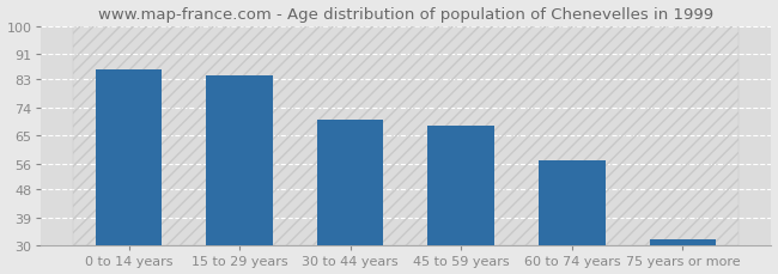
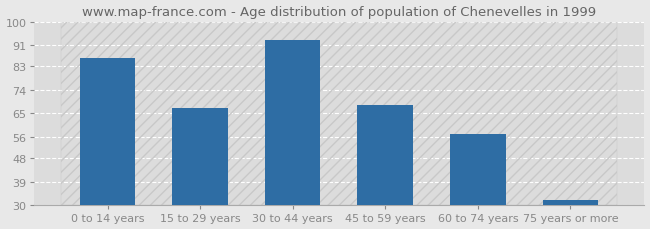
15 to 29 years: 84 -> 67
30 to 44 years: 70 -> 93
